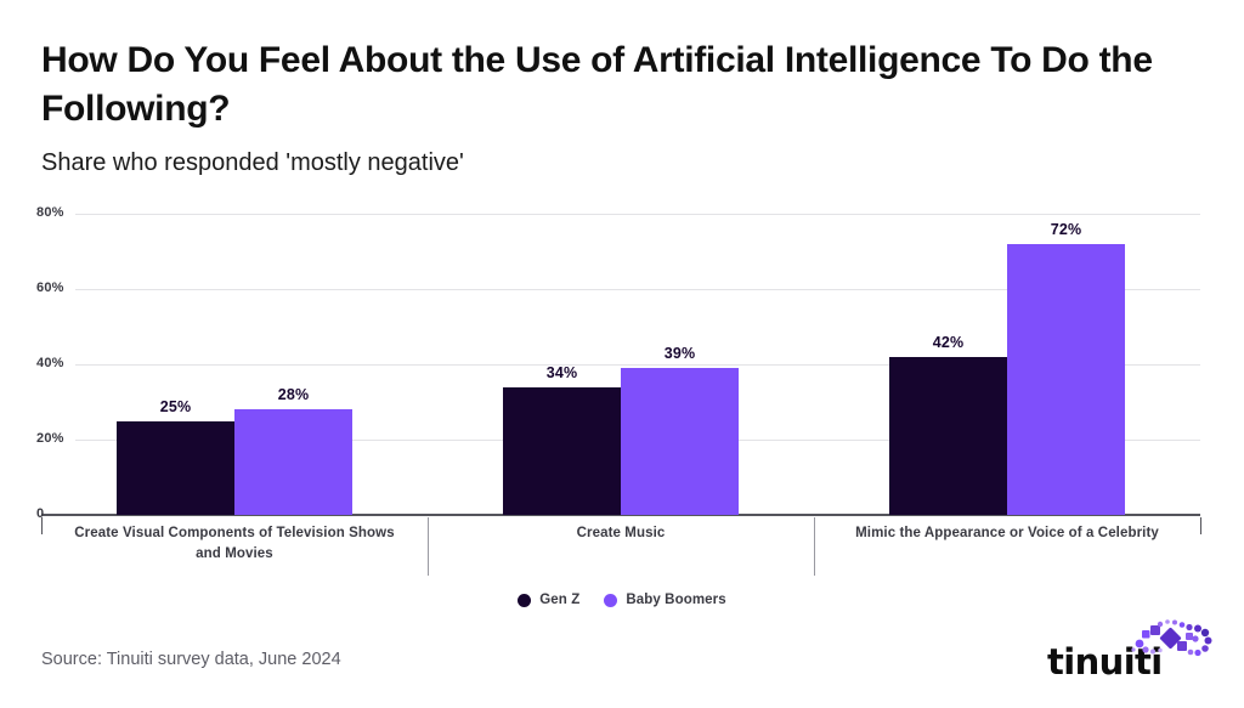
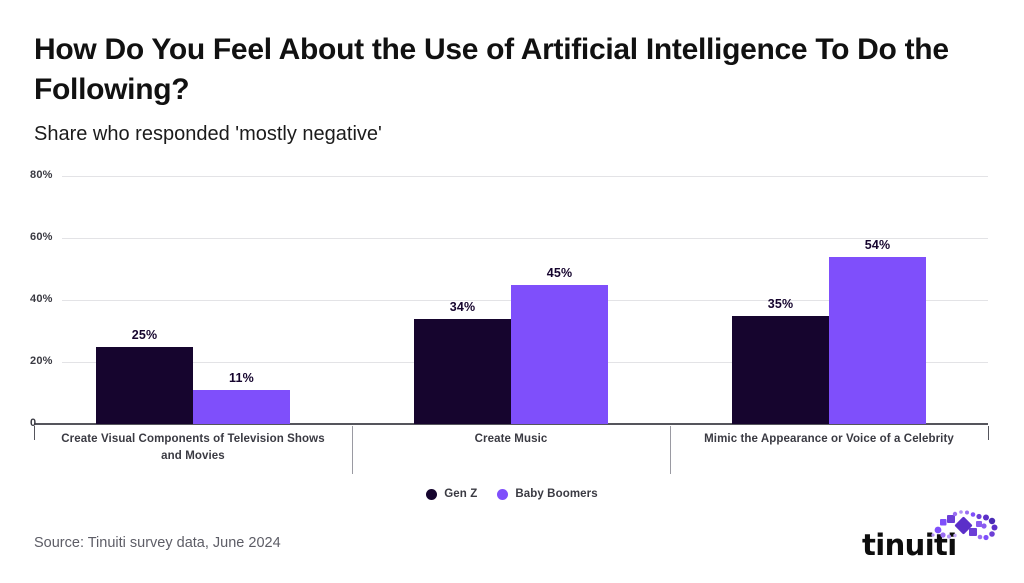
Baby Boomers/Create Visual Components of Television Shows and Movies: 28% -> 11%
Baby Boomers/Create Music: 39% -> 45%
Gen Z/Mimic the Appearance or Voice of a Celebrity: 42% -> 35%
Baby Boomers/Mimic the Appearance or Voice of a Celebrity: 72% -> 54%
